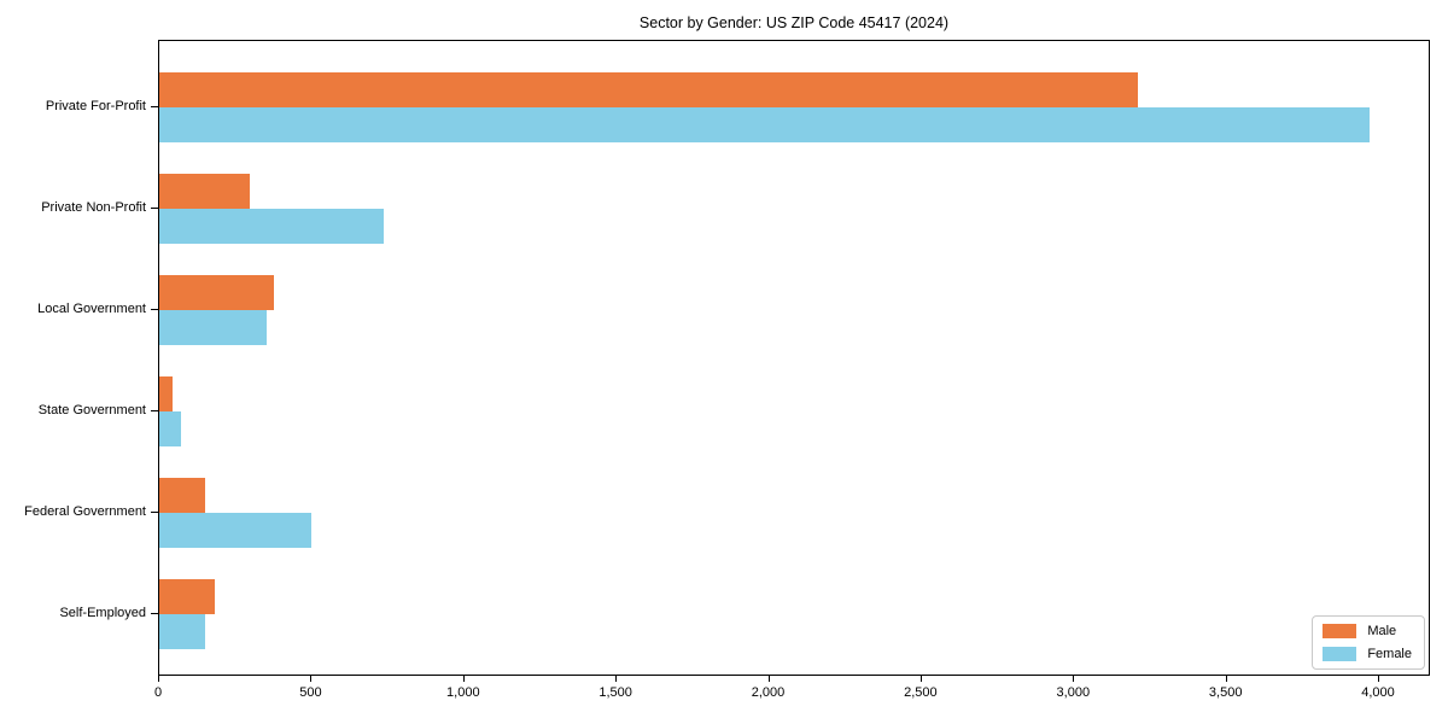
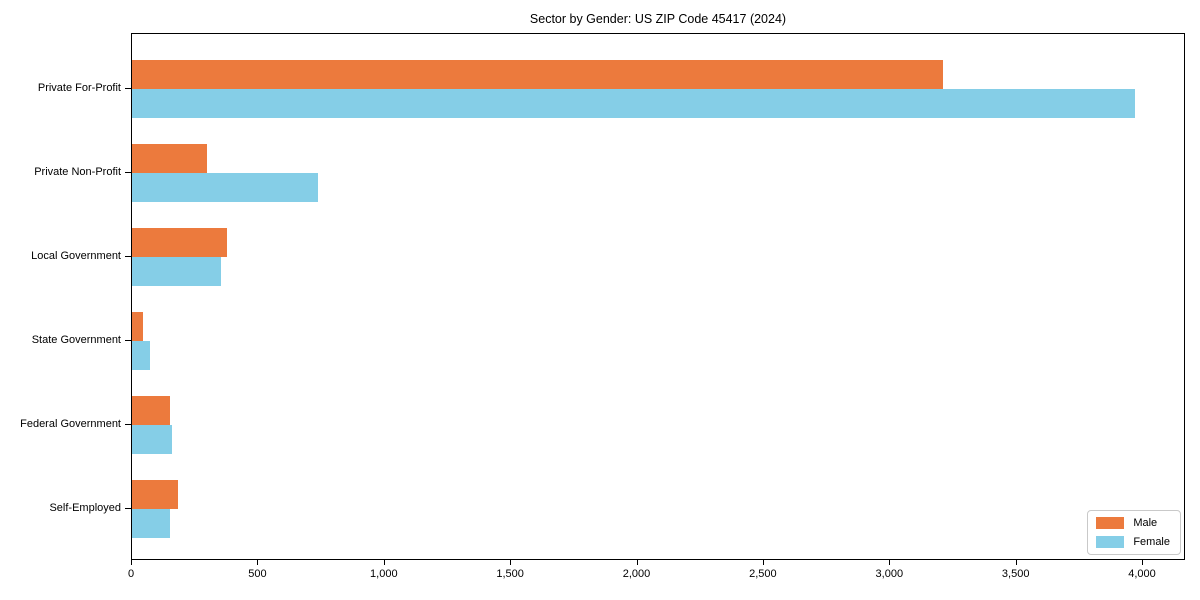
Female/Federal Government: 500 -> 160
